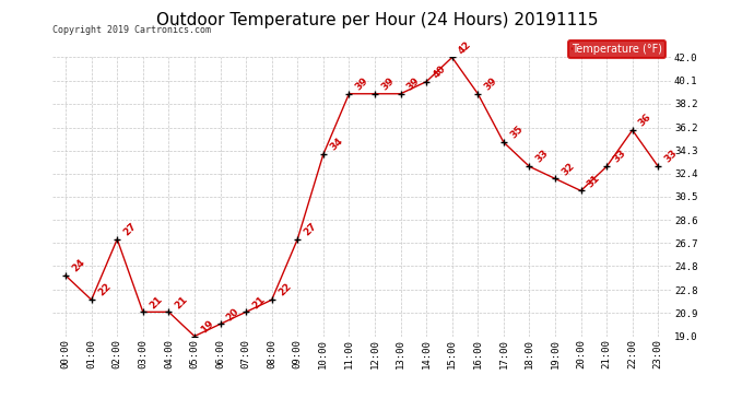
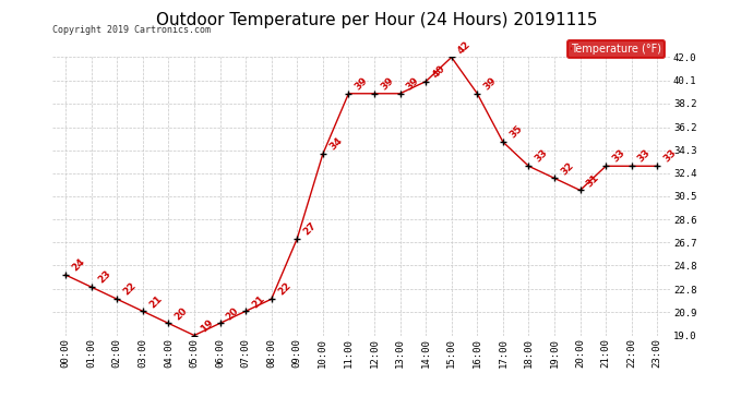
01:00: 22 -> 23
02:00: 27 -> 22
04:00: 21 -> 20
22:00: 36 -> 33
